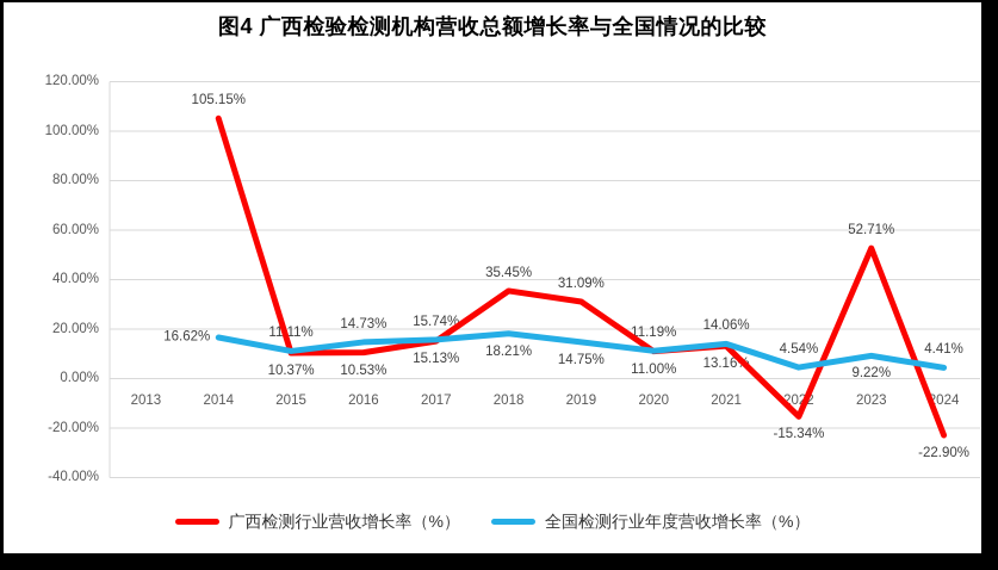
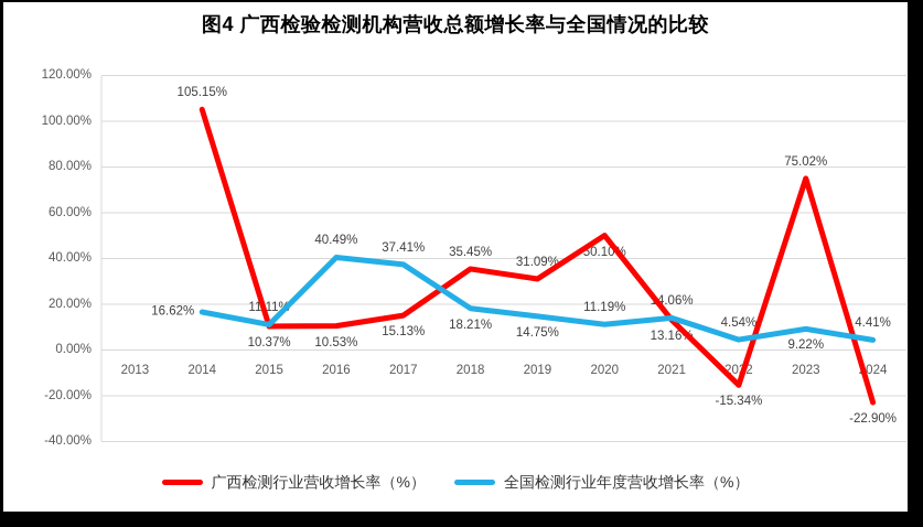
全国检测行业年度营收增长率（%）/2016: 14.73% -> 40.49%
全国检测行业年度营收增长率（%）/2017: 15.74% -> 37.41%
广西检测行业营收增长率（%）/2020: 11.00% -> 50.10%
广西检测行业营收增长率（%）/2023: 52.71% -> 75.02%
